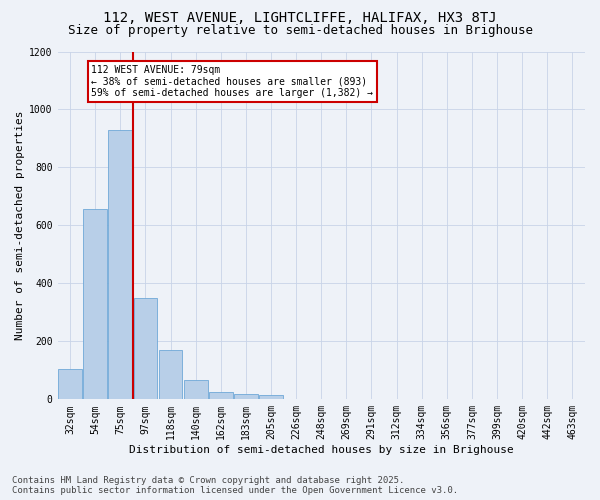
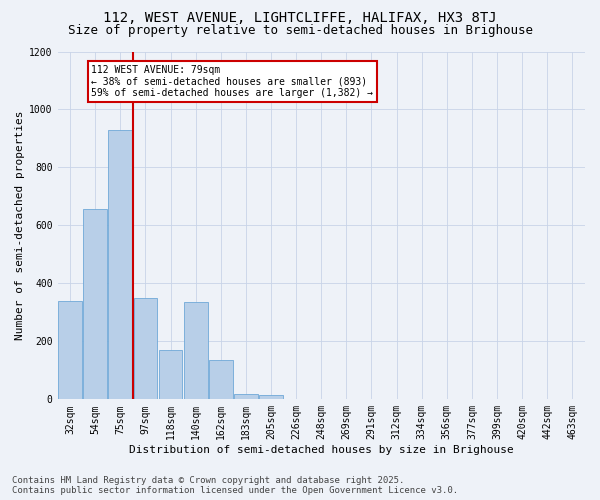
32sqm: 105 -> 340
140sqm: 68 -> 335
162sqm: 27 -> 135
